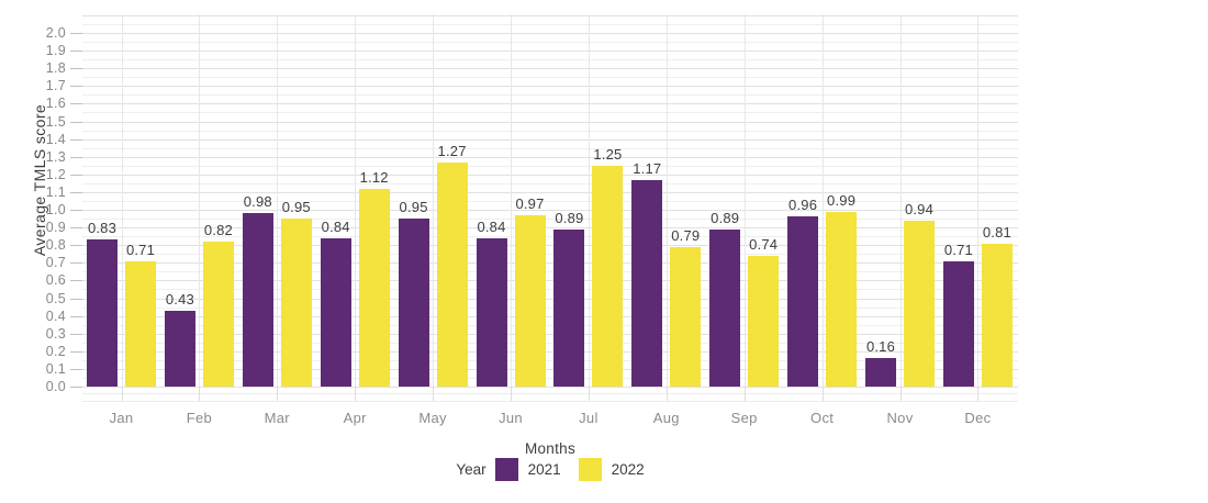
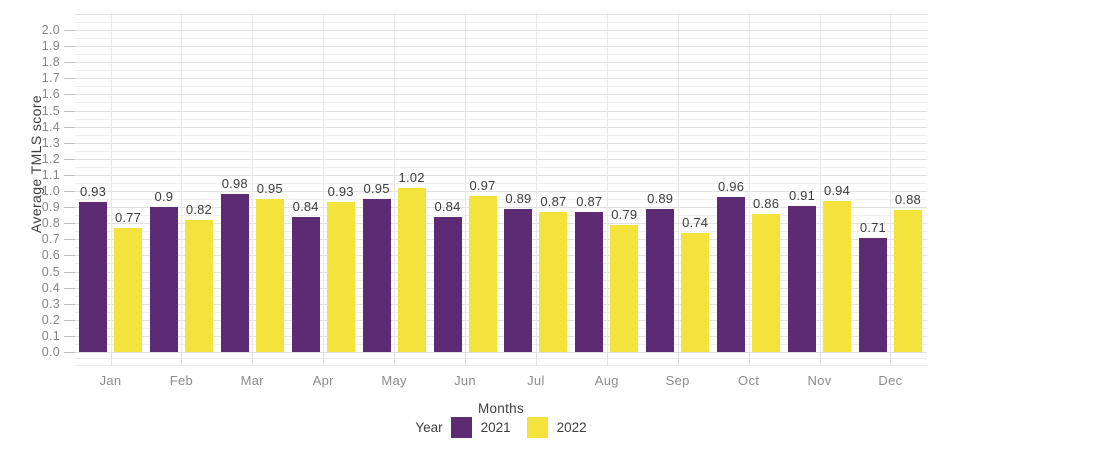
2021/Jan: 0.83 -> 0.93
2022/Jan: 0.71 -> 0.77
2021/Feb: 0.43 -> 0.9
2022/Apr: 1.12 -> 0.93
2022/May: 1.27 -> 1.02
2022/Jul: 1.25 -> 0.87
2021/Aug: 1.17 -> 0.87
2022/Oct: 0.99 -> 0.86
2021/Nov: 0.16 -> 0.91
2022/Dec: 0.81 -> 0.88
